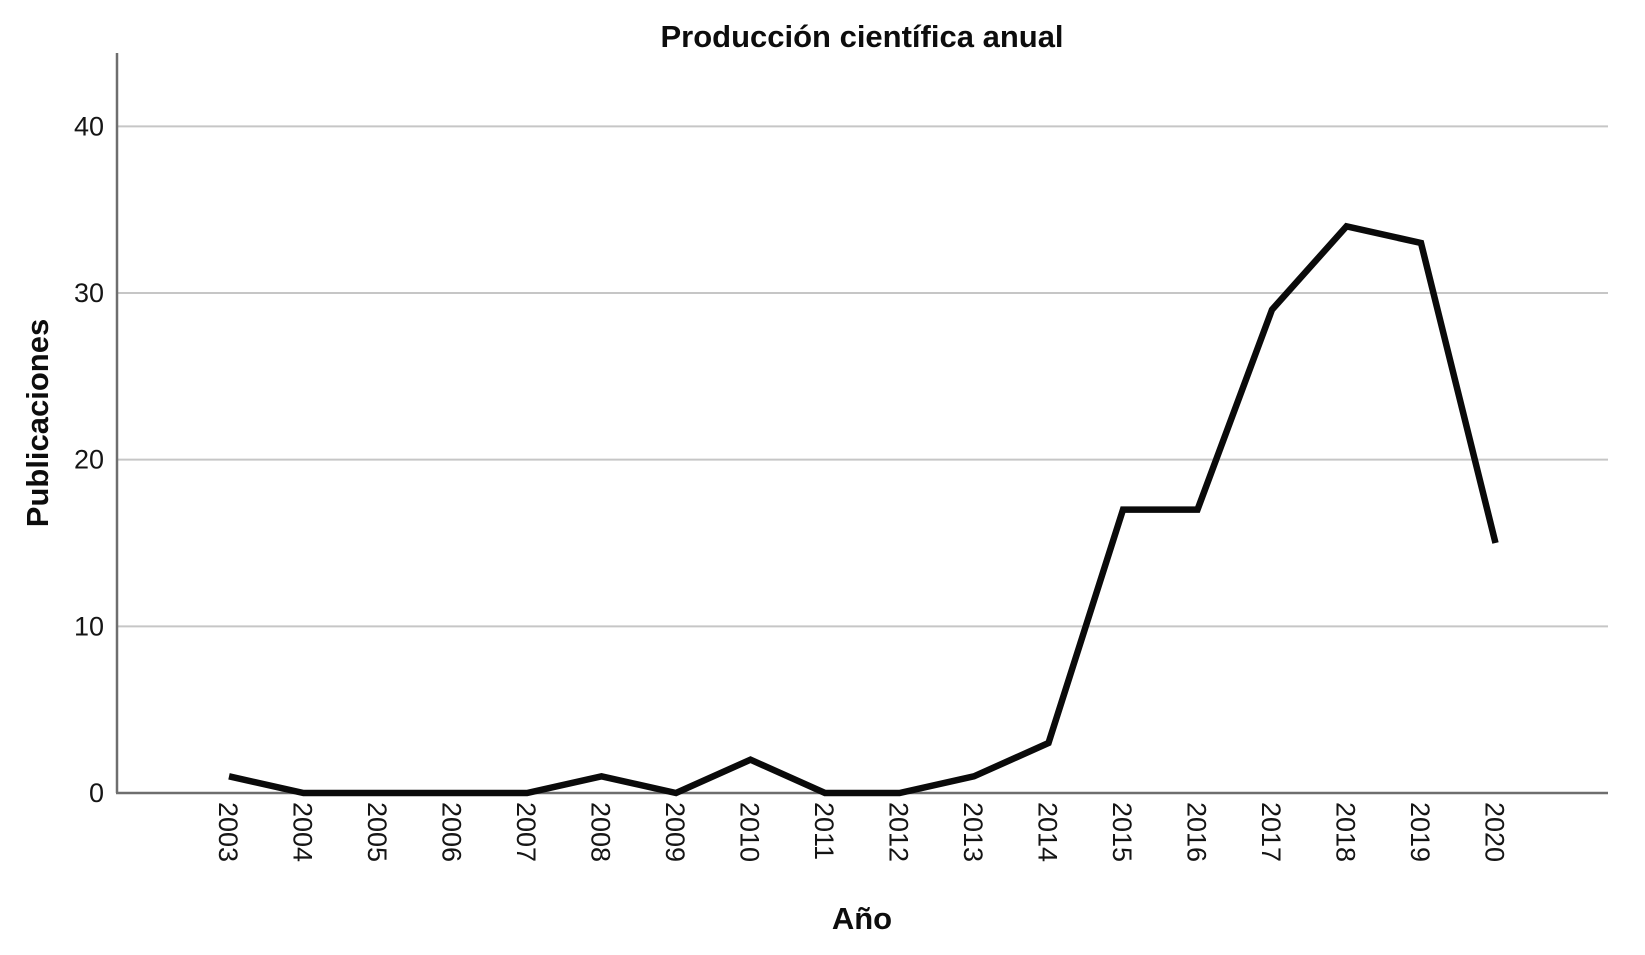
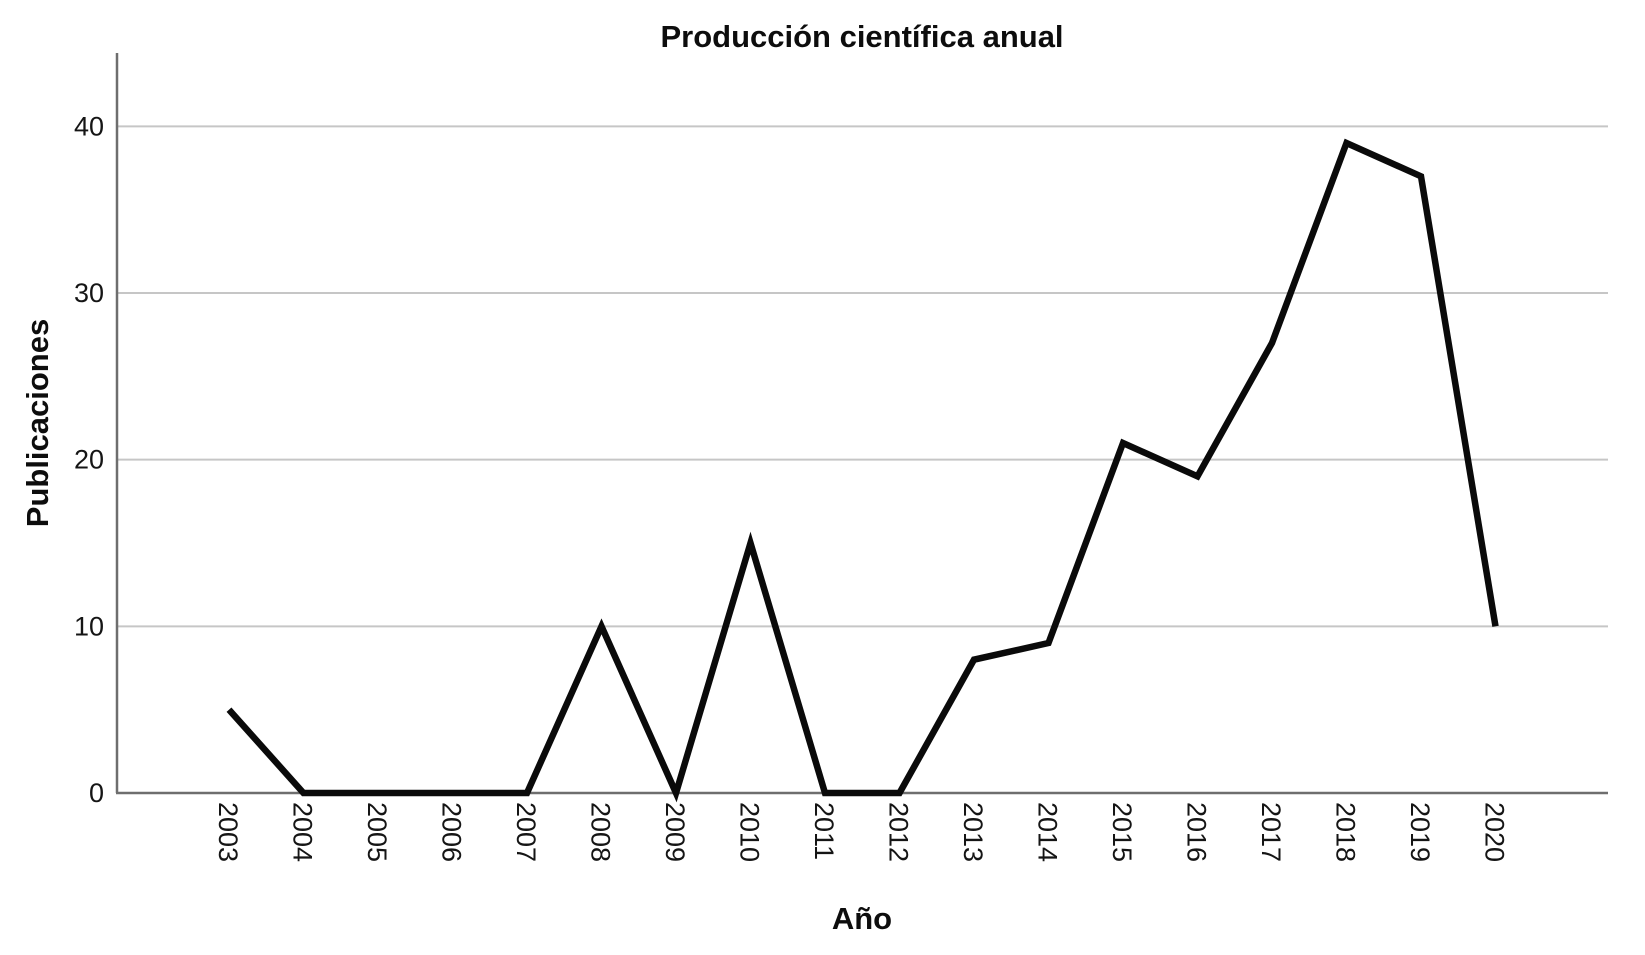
2003: 1 -> 5
2008: 1 -> 10
2010: 2 -> 15
2013: 1 -> 8
2014: 3 -> 9
2015: 17 -> 21
2016: 17 -> 19
2017: 29 -> 27
2018: 34 -> 39
2019: 33 -> 37
2020: 15 -> 10
